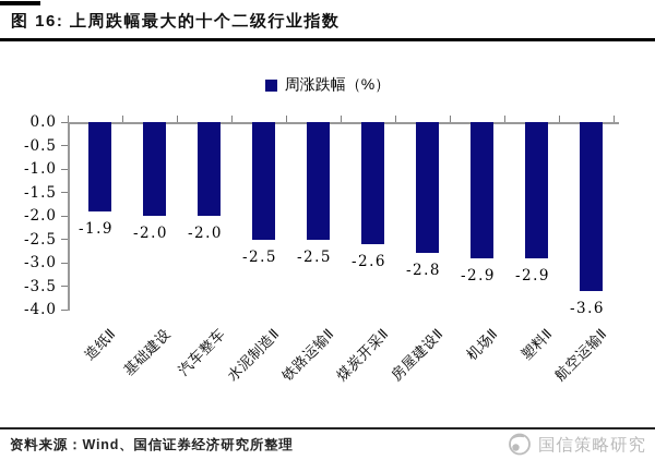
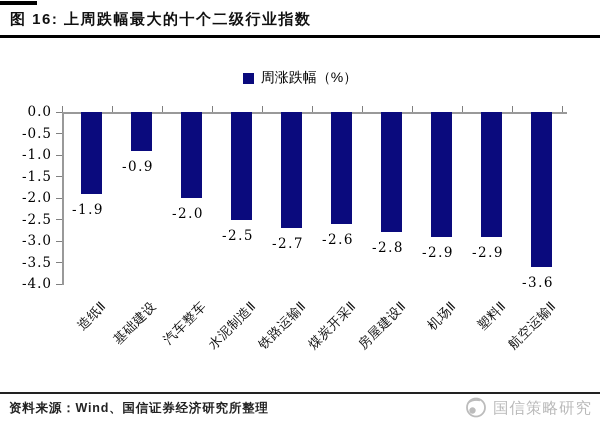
基础建设: -2.0 -> -0.9
铁路运输Ⅱ: -2.5 -> -2.7
